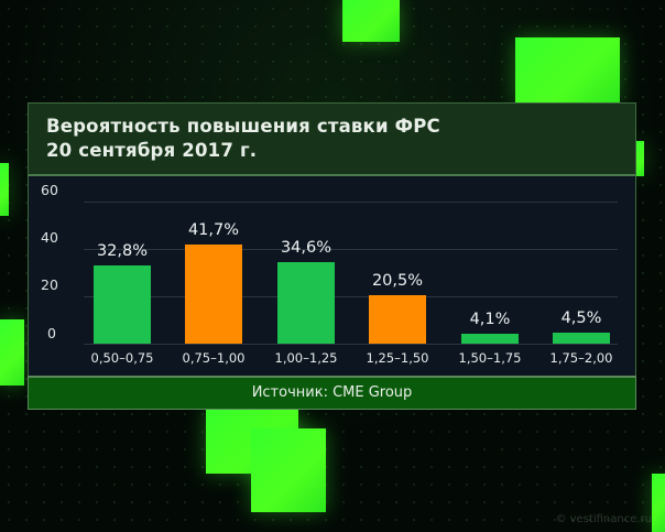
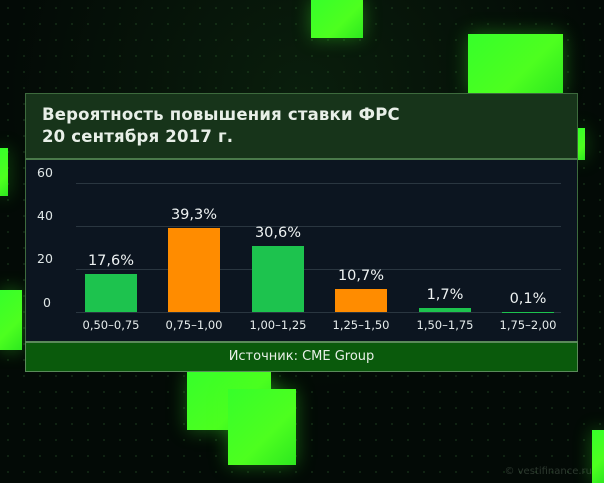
0,50–0,75: 32,8% -> 17,6%
0,75–1,00: 41,7% -> 39,3%
1,00–1,25: 34,6% -> 30,6%
1,25–1,50: 20,5% -> 10,7%
1,50–1,75: 4,1% -> 1,7%
1,75–2,00: 4,5% -> 0,1%
